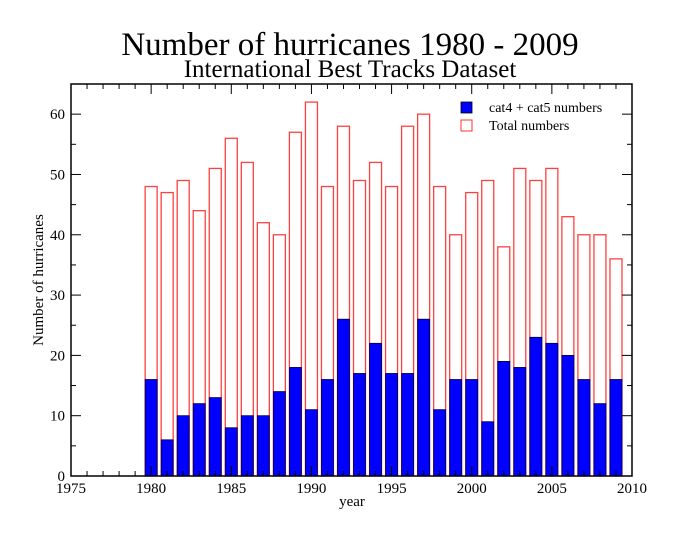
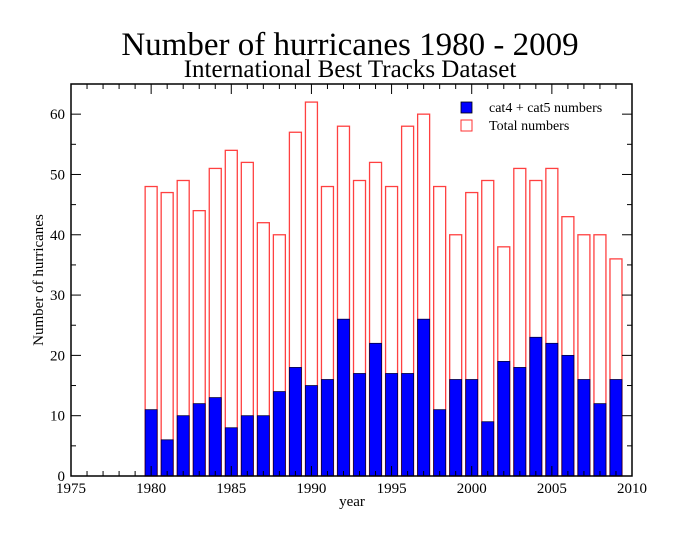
cat4 + cat5 numbers/1980: 16 -> 11
Total numbers/1985: 56 -> 54
cat4 + cat5 numbers/1990: 11 -> 15
